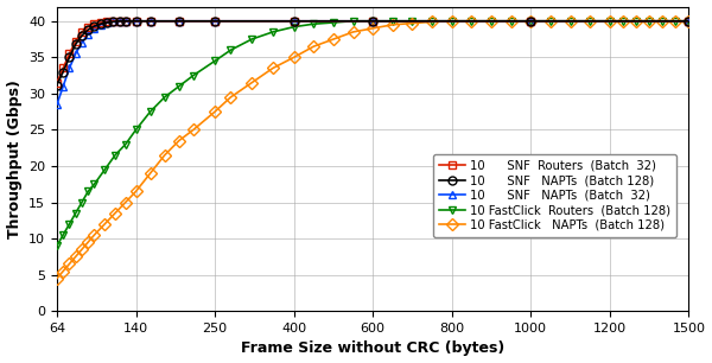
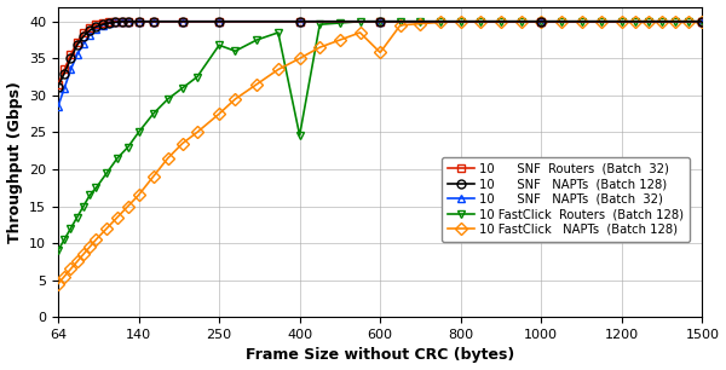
10 FastClick Routers (Batch 128)/250: 34.5 -> 36.8
10 FastClick Routers (Batch 128)/400: 39.2 -> 24.6
10 FastClick NAPTs (Batch 128)/600: 39.0 -> 35.8
